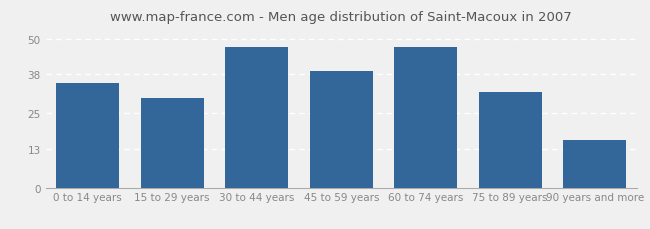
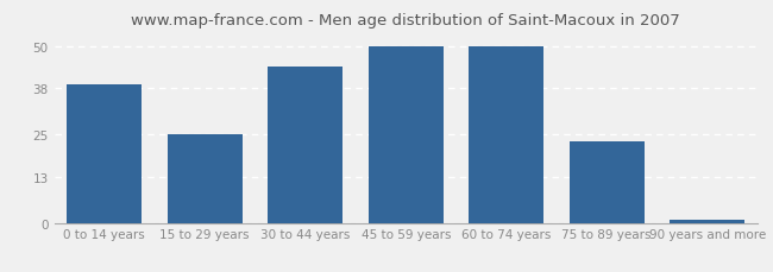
0 to 14 years: 35 -> 39
15 to 29 years: 30 -> 25
30 to 44 years: 47 -> 44
45 to 59 years: 39 -> 50
60 to 74 years: 47 -> 50
75 to 89 years: 32 -> 23
90 years and more: 16 -> 1
